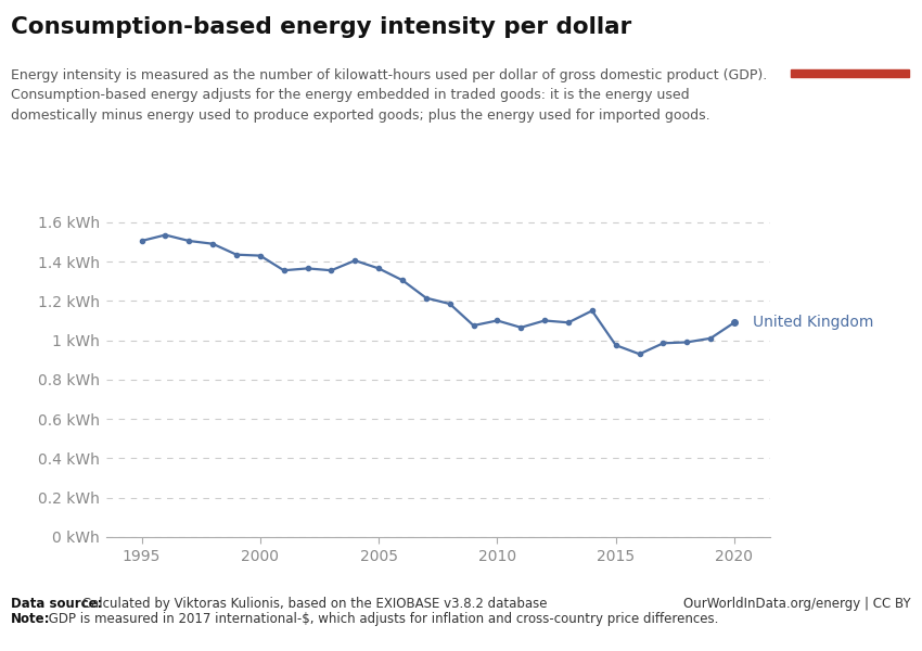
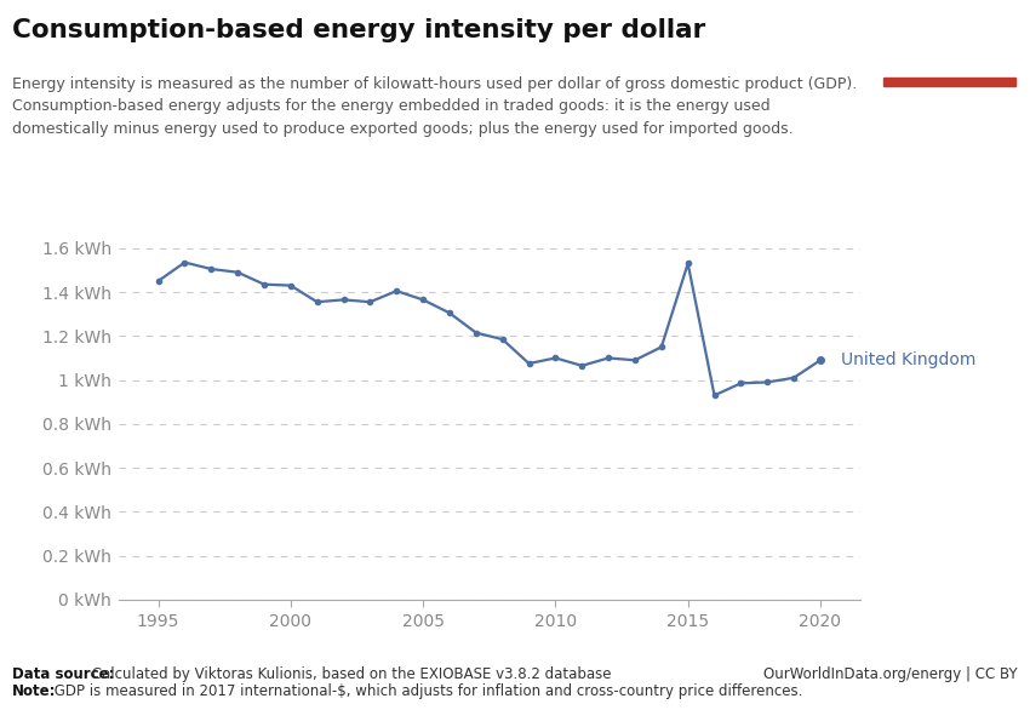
1995: 1.50 kWh -> 1.45 kWh
2015: 0.97 kWh -> 1.53 kWh
